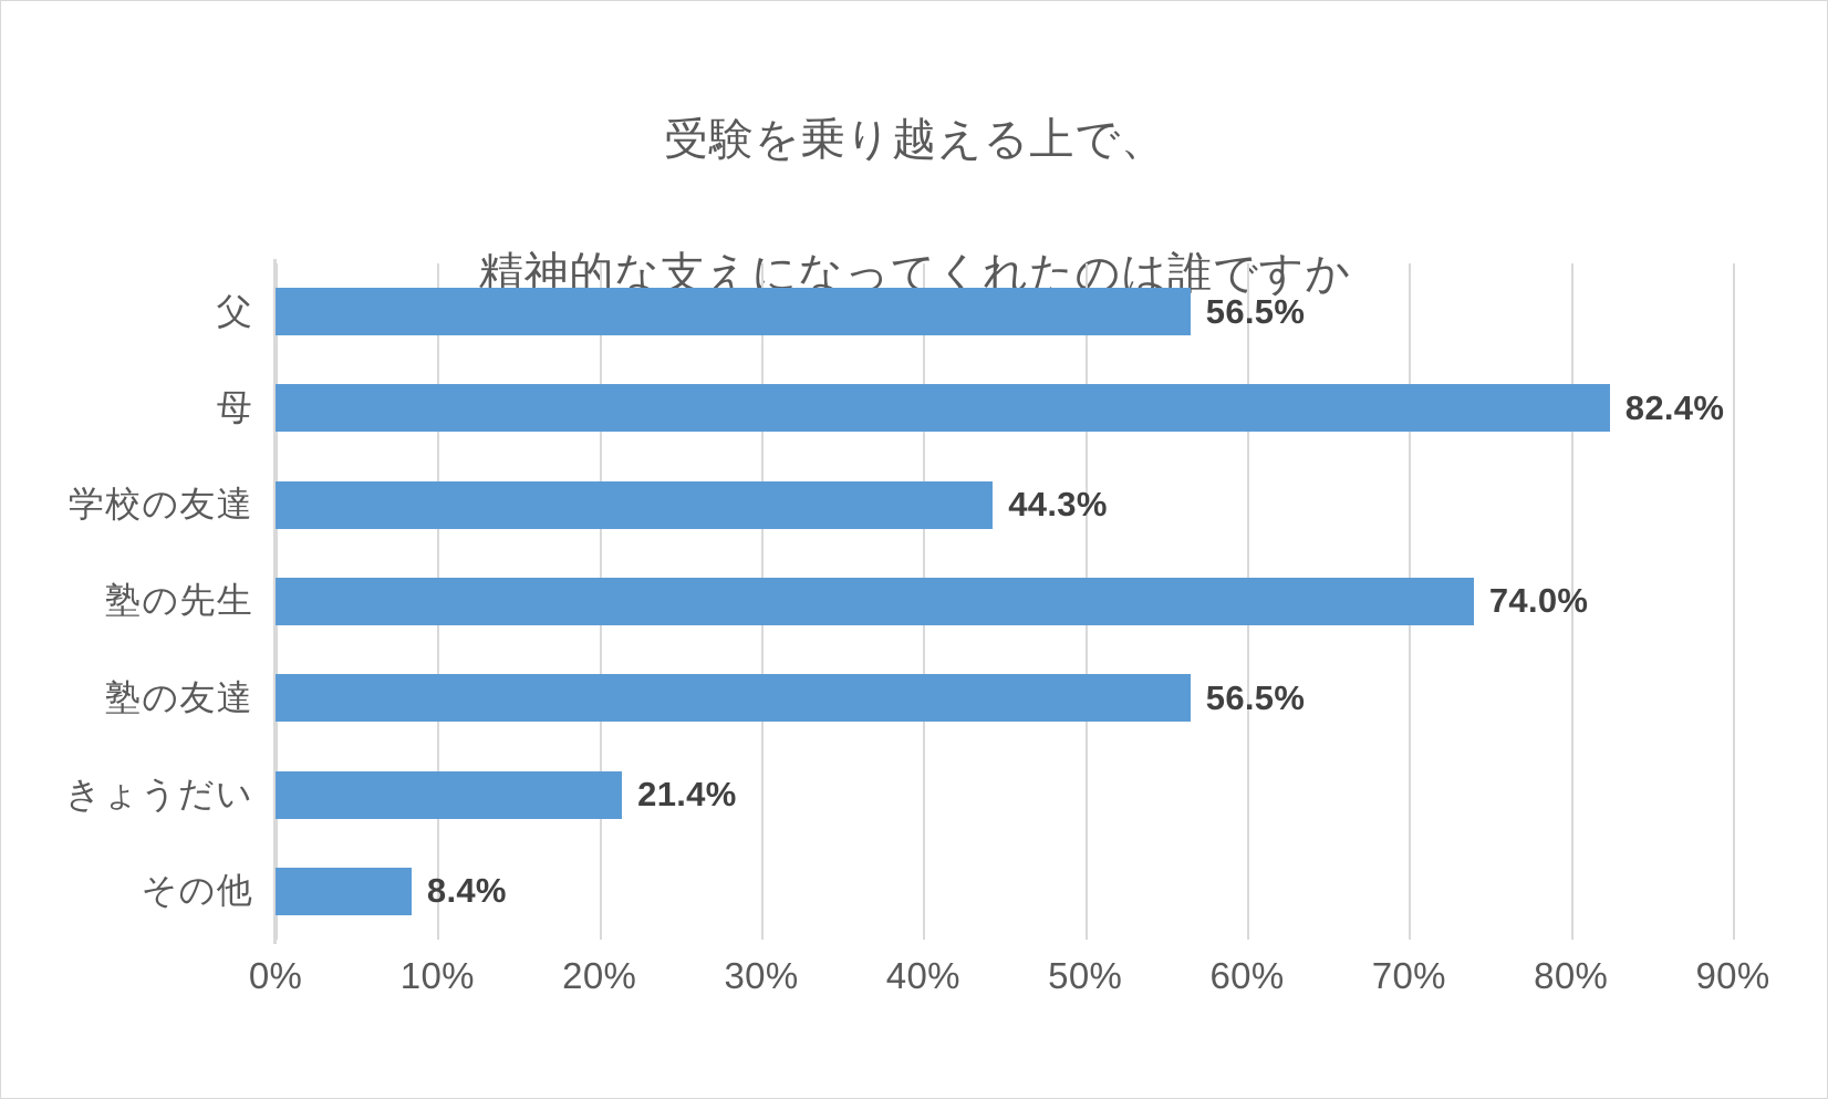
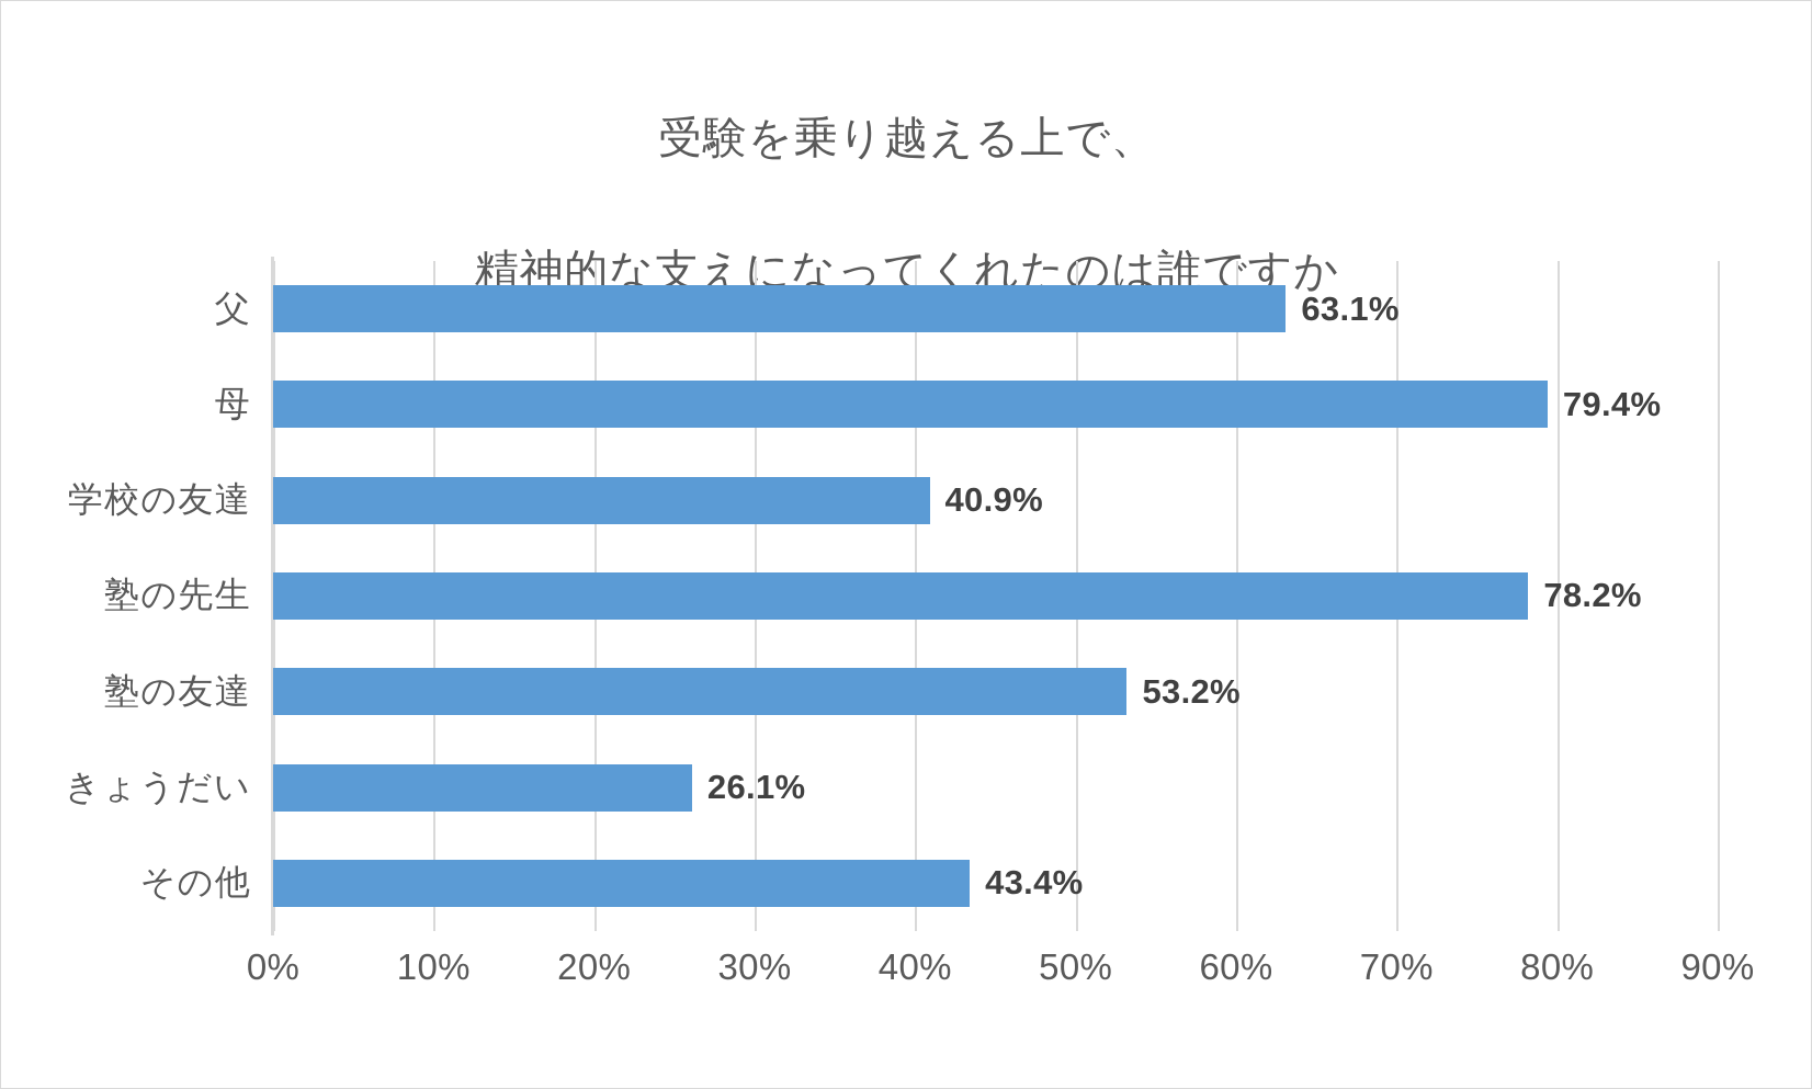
父: 56.5% -> 63.1%
母: 82.4% -> 79.4%
学校の友達: 44.3% -> 40.9%
塾の先生: 74.0% -> 78.2%
塾の友達: 56.5% -> 53.2%
きょうだい: 21.4% -> 26.1%
その他: 8.4% -> 43.4%
